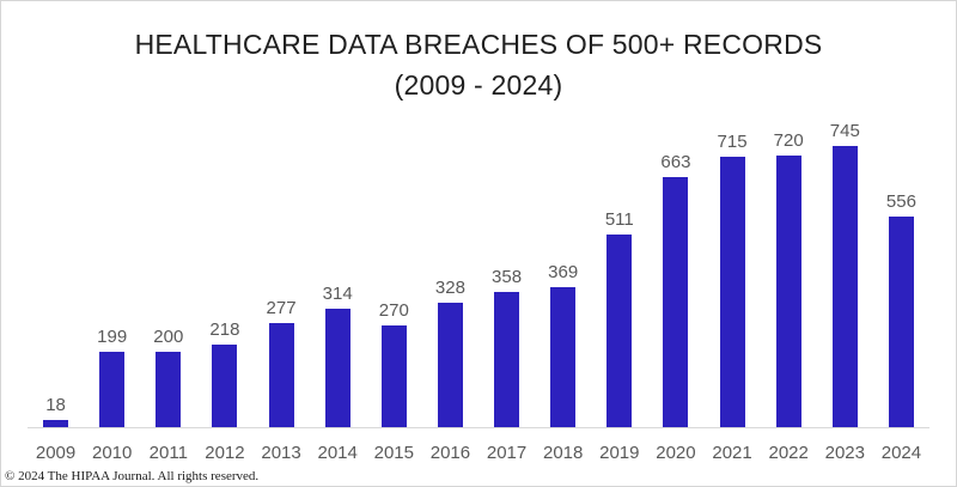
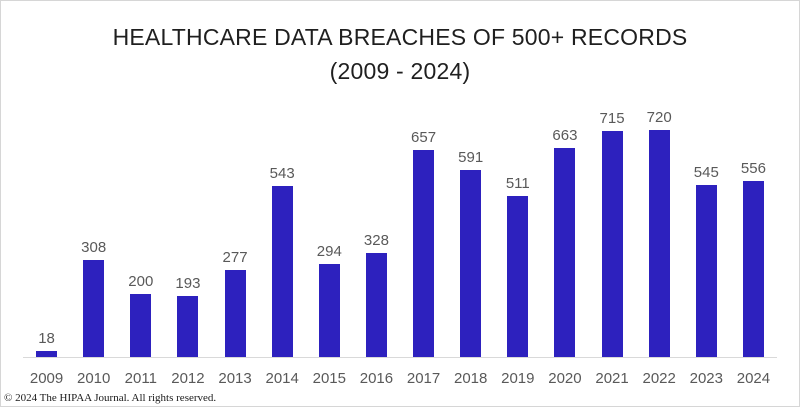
2010: 199 -> 308
2012: 218 -> 193
2014: 314 -> 543
2015: 270 -> 294
2017: 358 -> 657
2018: 369 -> 591
2023: 745 -> 545
